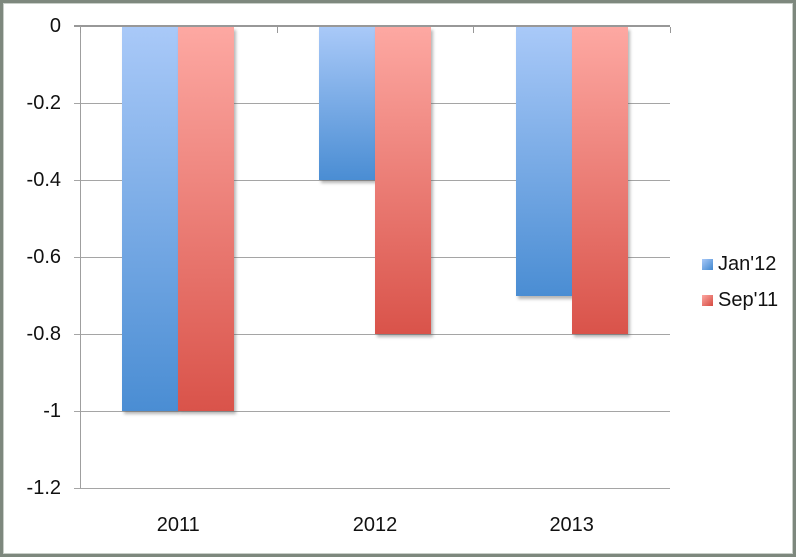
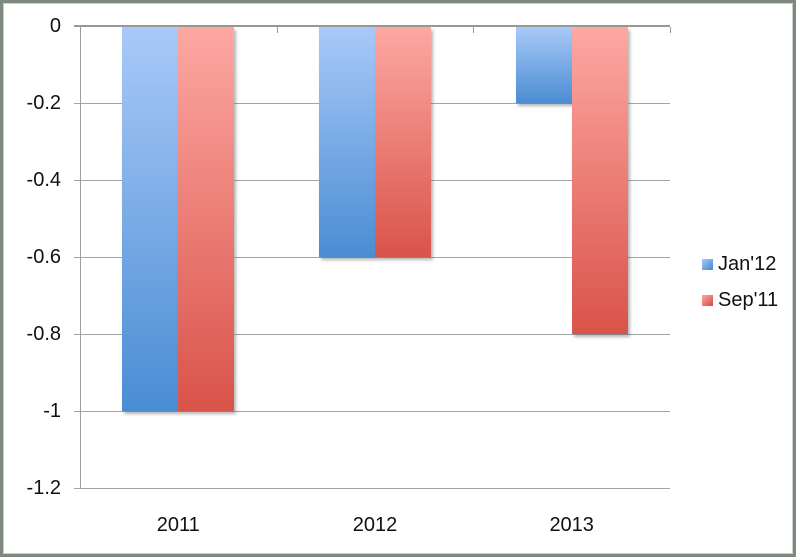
Jan'12/2012: -0.4 -> -0.6
Sep'11/2012: -0.8 -> -0.6
Jan'12/2013: -0.7 -> -0.2
